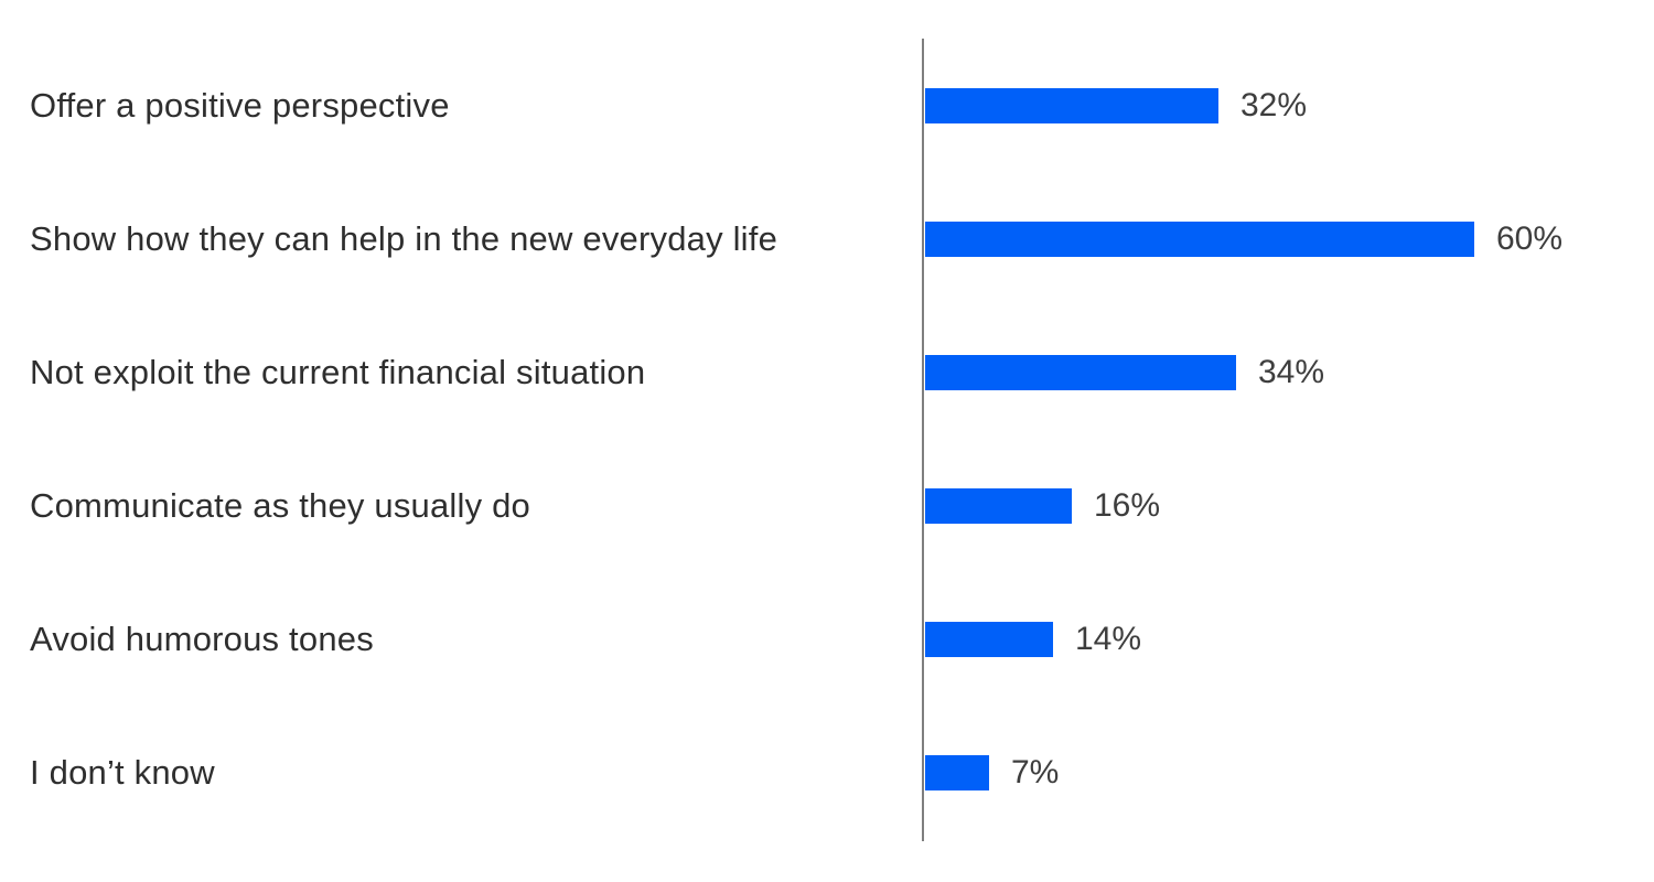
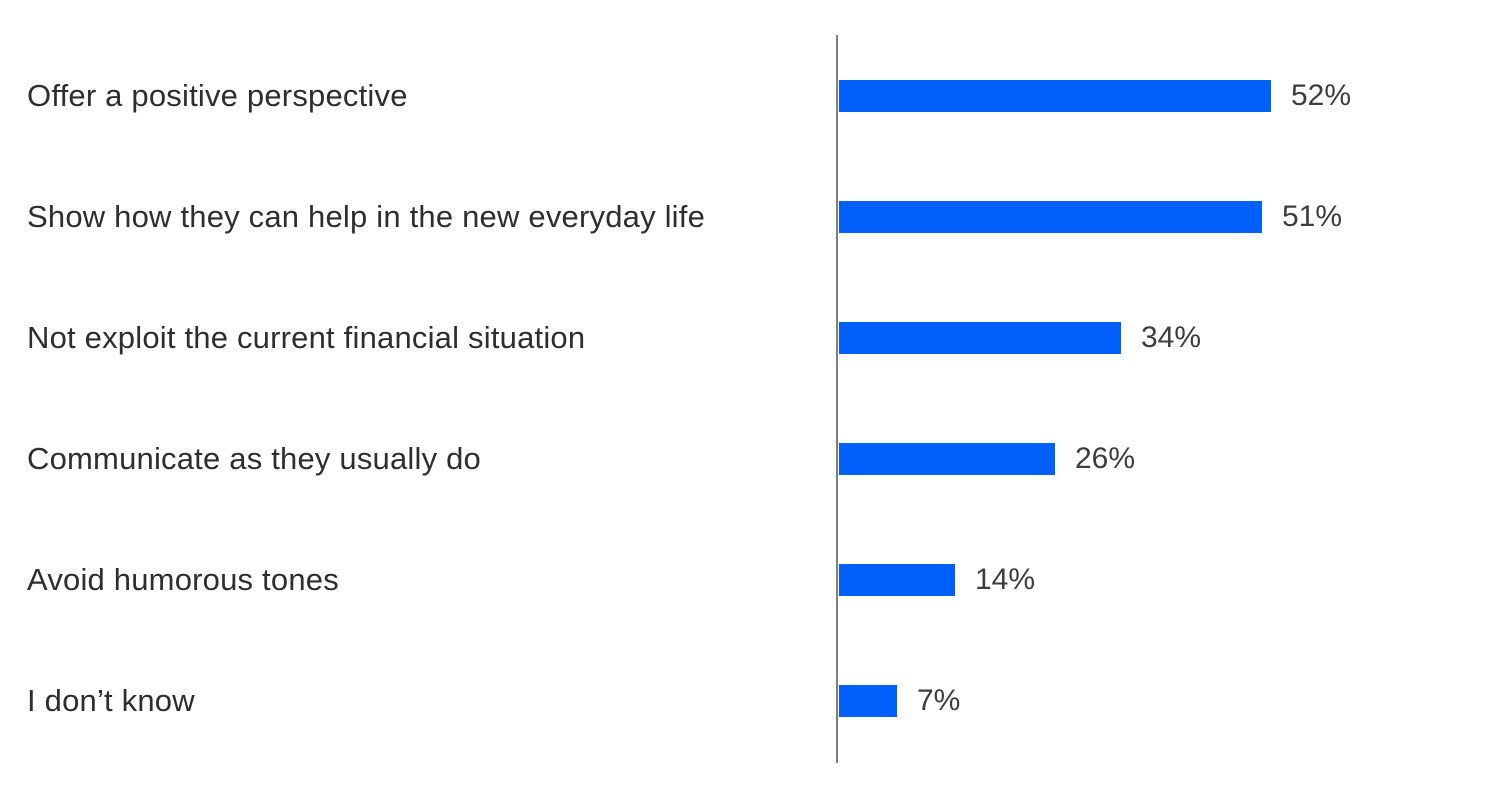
Offer a positive perspective: 32% -> 52%
Show how they can help in the new everyday life: 60% -> 51%
Communicate as they usually do: 16% -> 26%
